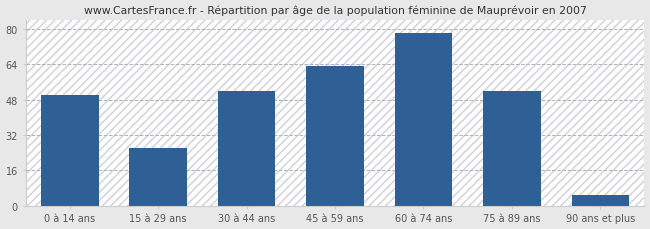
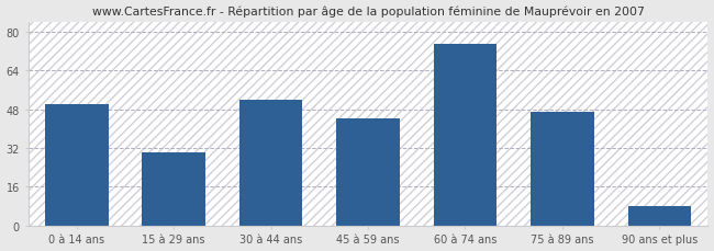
15 à 29 ans: 26 -> 30
45 à 59 ans: 63 -> 44
60 à 74 ans: 78 -> 75
75 à 89 ans: 52 -> 47
90 ans et plus: 5 -> 8
